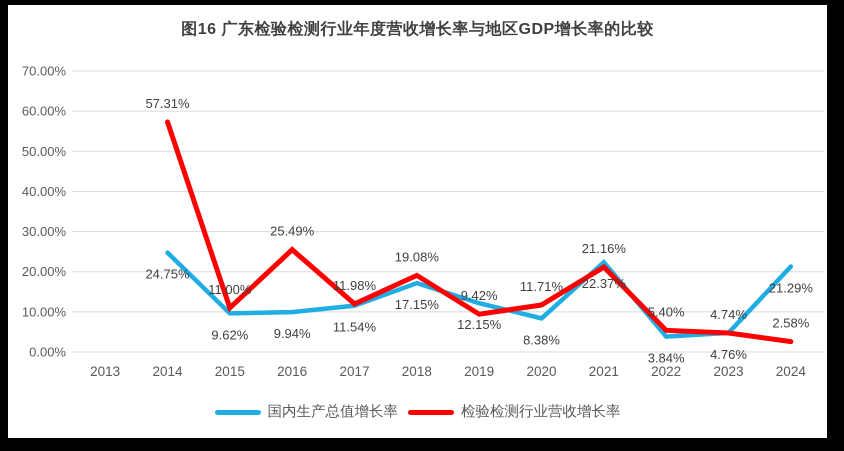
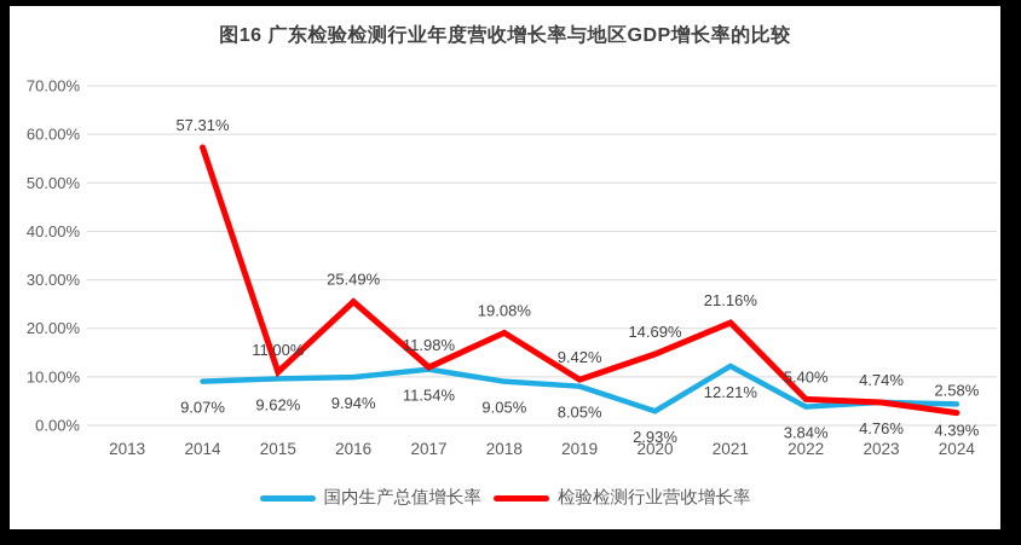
国内生产总值增长率/2014: 24.75% -> 9.07%
国内生产总值增长率/2018: 17.15% -> 9.05%
国内生产总值增长率/2019: 12.15% -> 8.05%
国内生产总值增长率/2020: 8.38% -> 2.93%
检验检测行业营收增长率/2020: 11.71% -> 14.69%
国内生产总值增长率/2021: 22.37% -> 12.21%
国内生产总值增长率/2024: 21.29% -> 4.39%
